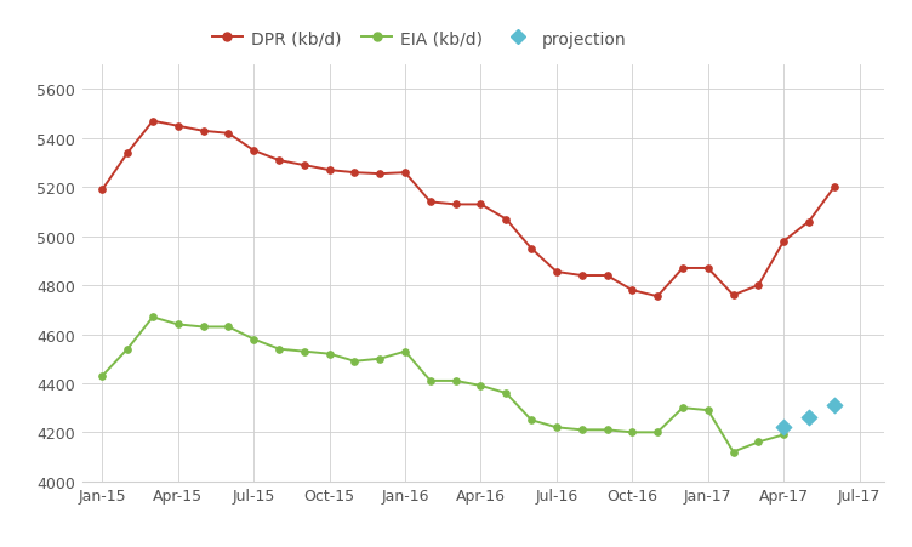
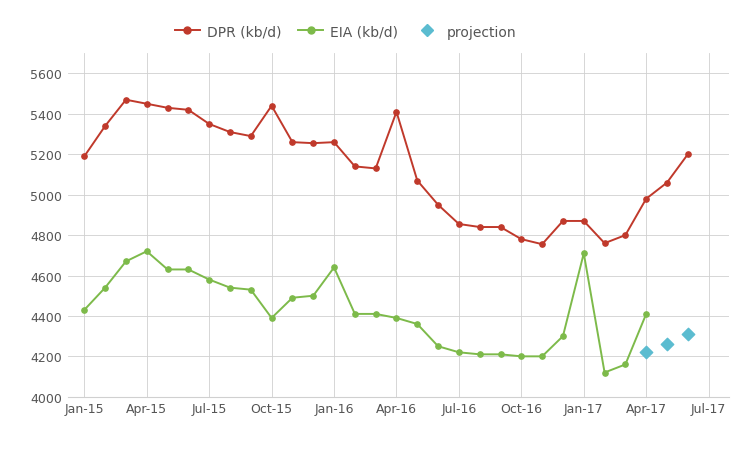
EIA (kb/d)/Apr-15: 4640 -> 4720
DPR (kb/d)/Oct-15: 5270 -> 5440
EIA (kb/d)/Oct-15: 4520 -> 4390
EIA (kb/d)/Jan-16: 4530 -> 4640
DPR (kb/d)/Apr-16: 5130 -> 5410
EIA (kb/d)/Jan-17: 4290 -> 4710
EIA (kb/d)/Apr-17: 4190 -> 4410
